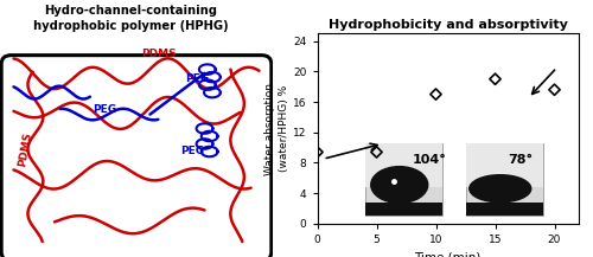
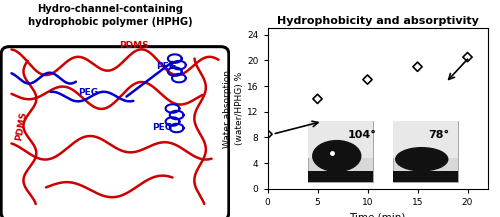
Hydrophobicity and absorptivity/0: 9.4 -> 8.5
Hydrophobicity and absorptivity/5: 9.4 -> 14.0
Hydrophobicity and absorptivity/20: 17.6 -> 20.5
